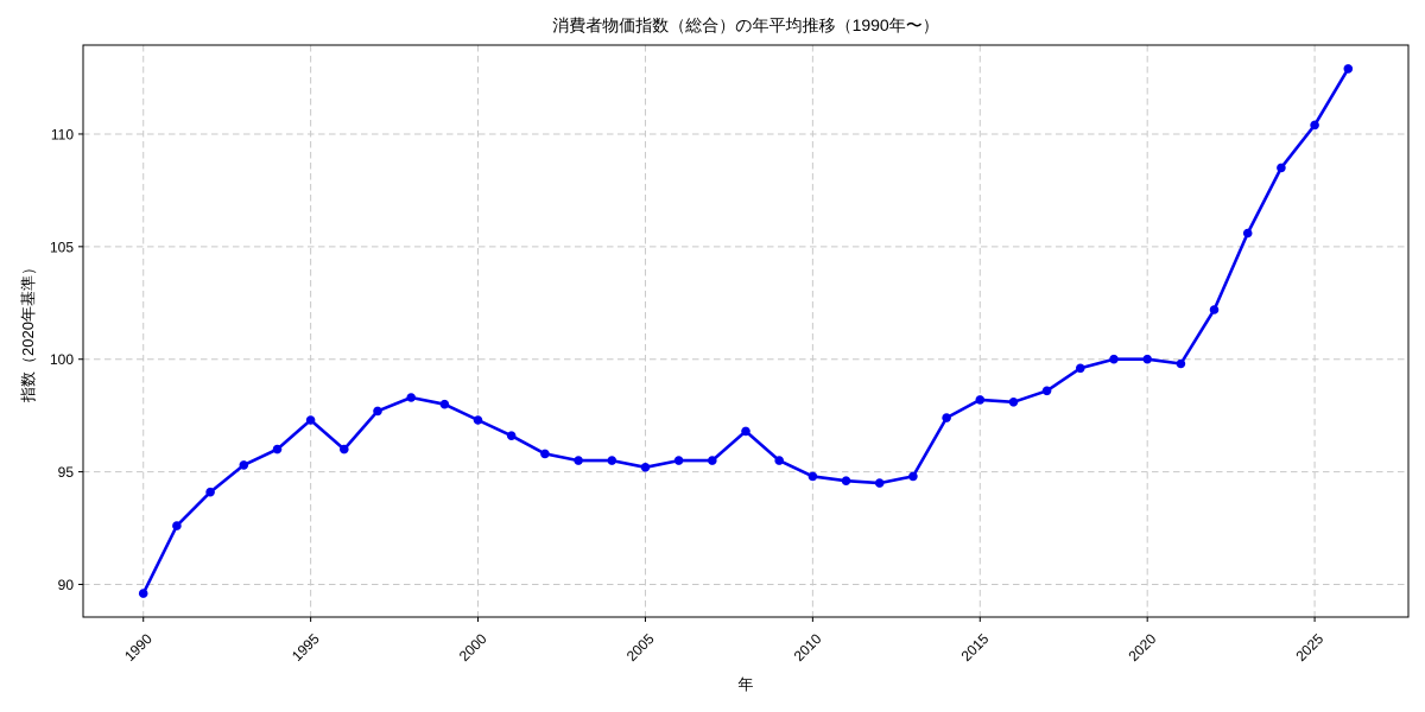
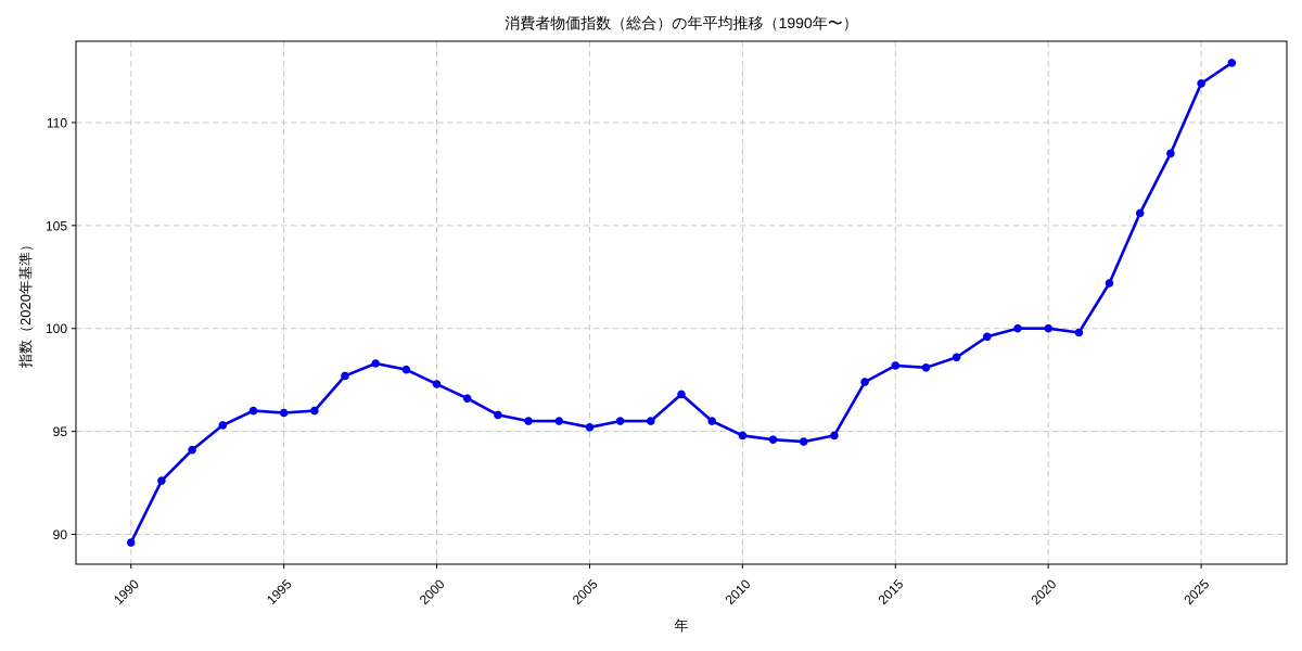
1995: 97.3 -> 95.9
2025: 110.4 -> 111.9
